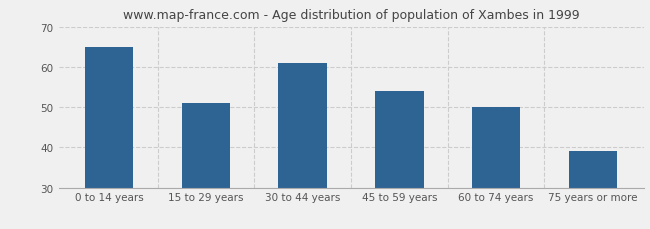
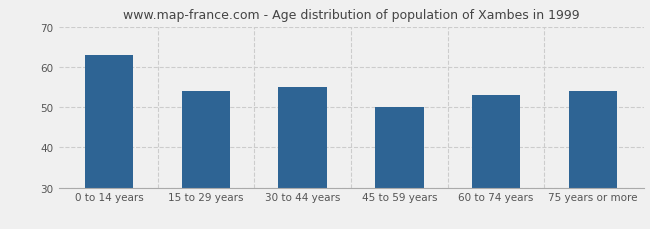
0 to 14 years: 65 -> 63
15 to 29 years: 51 -> 54
30 to 44 years: 61 -> 55
45 to 59 years: 54 -> 50
60 to 74 years: 50 -> 53
75 years or more: 39 -> 54
